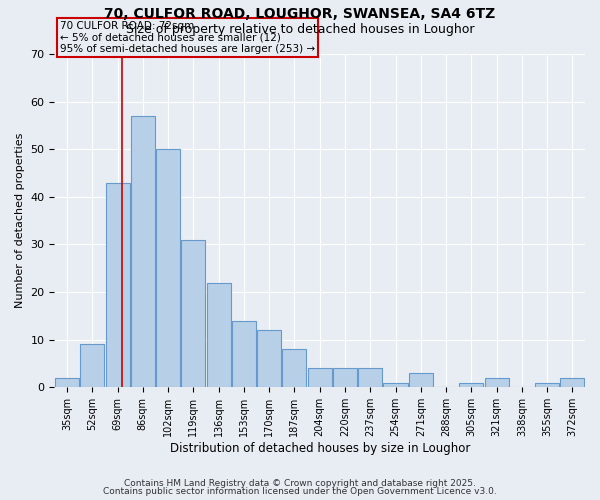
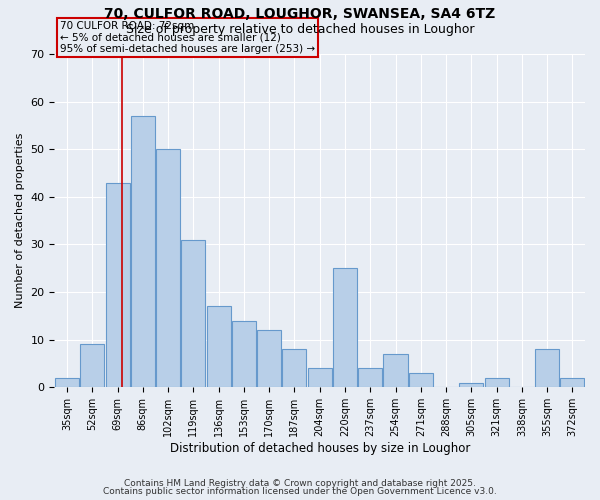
136sqm: 22 -> 17
220sqm: 4 -> 25
254sqm: 1 -> 7
355sqm: 1 -> 8
